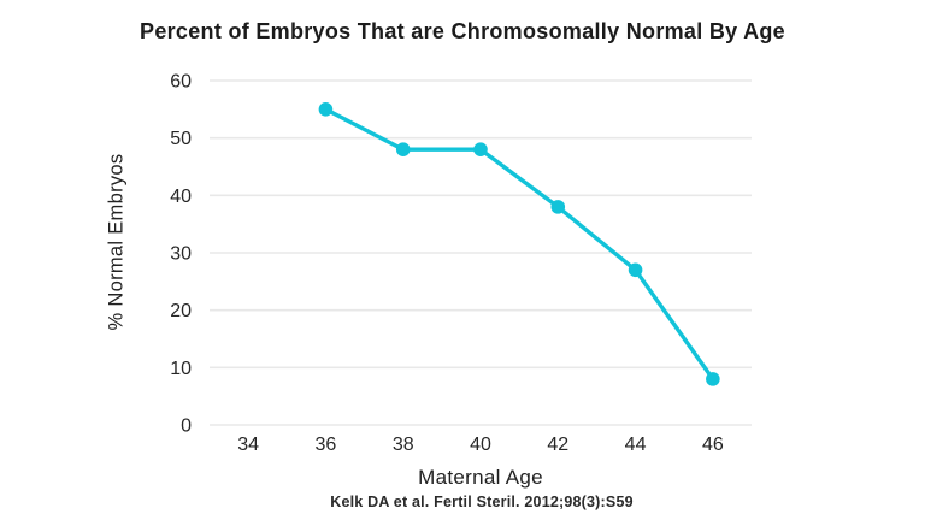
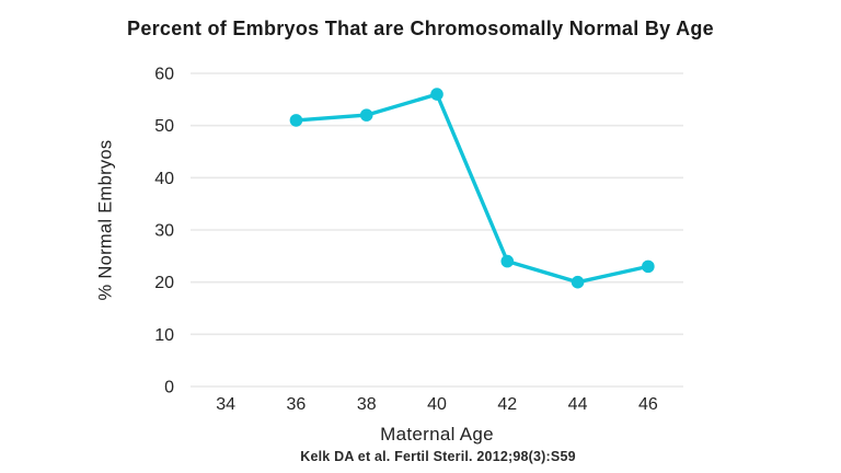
36: 55 -> 51
38: 48 -> 52
40: 48 -> 56
42: 38 -> 24
44: 27 -> 20
46: 8 -> 23
